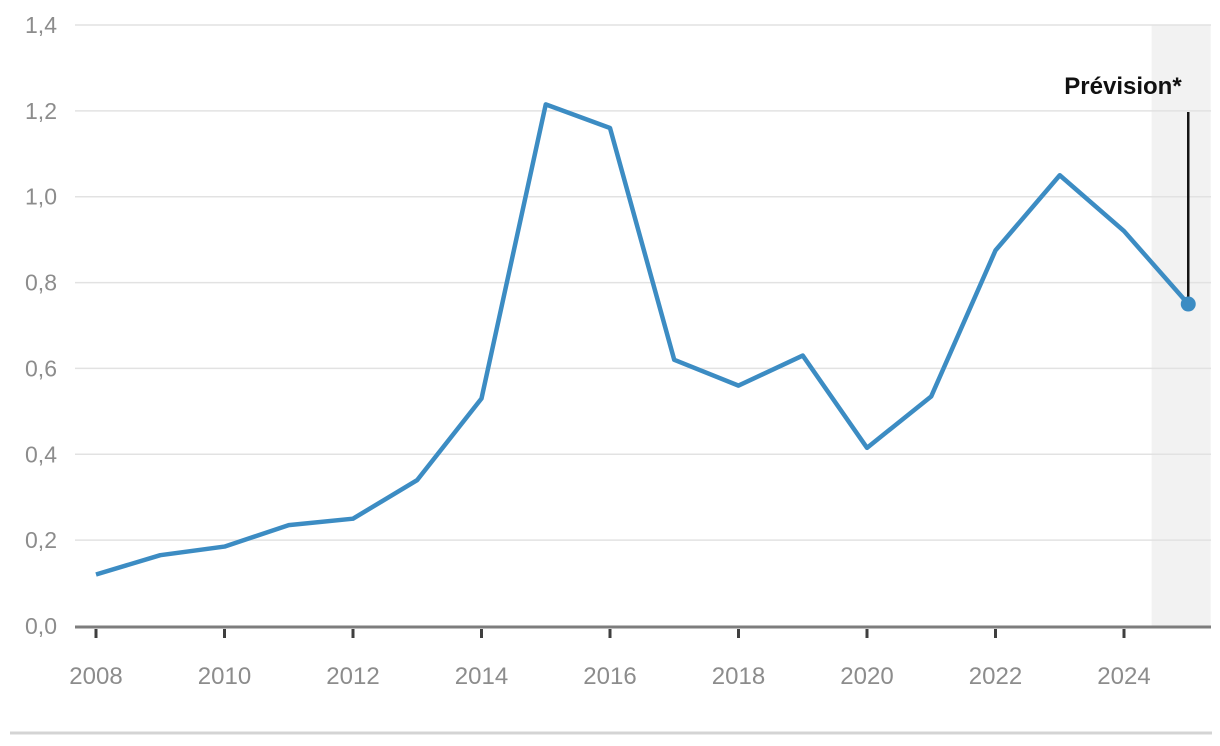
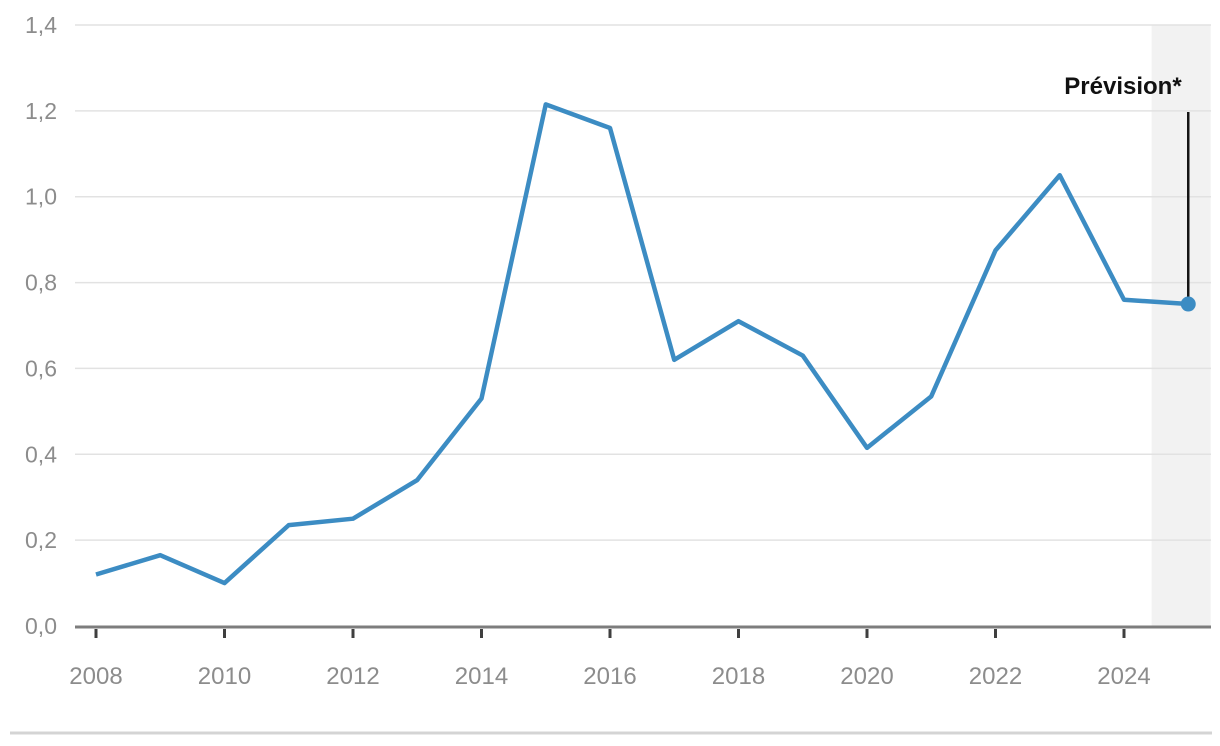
2010: 0,18 -> 0,10
2018: 0,56 -> 0,71
2024: 0,92 -> 0,76
